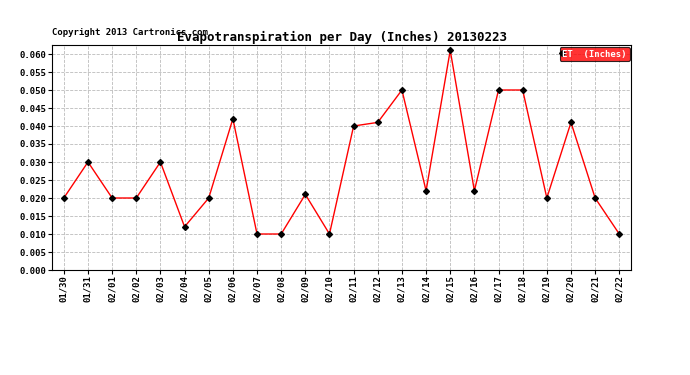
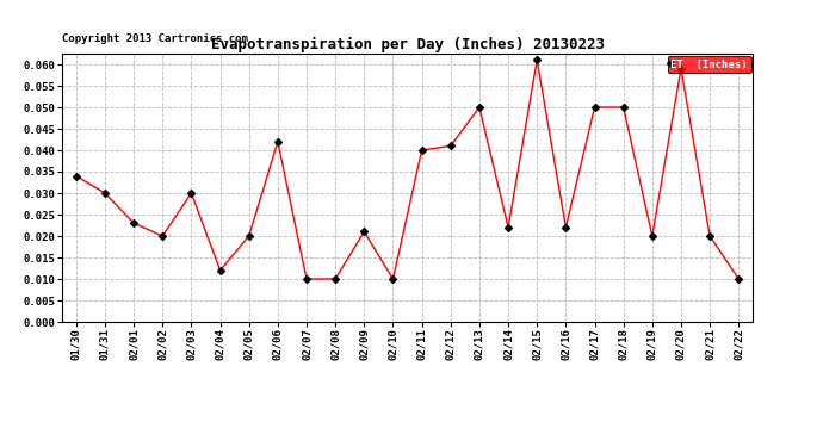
01/30: 0.020 -> 0.034
02/01: 0.020 -> 0.023
02/20: 0.041 -> 0.059
